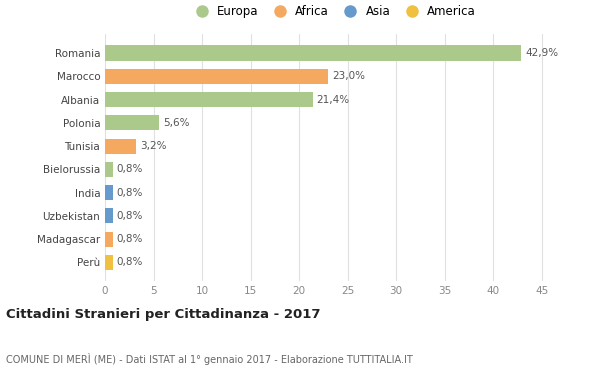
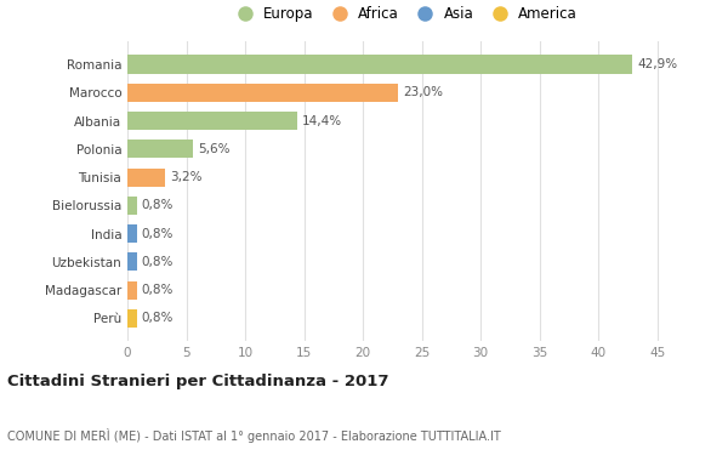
Albania: 21,4% -> 14,4%
